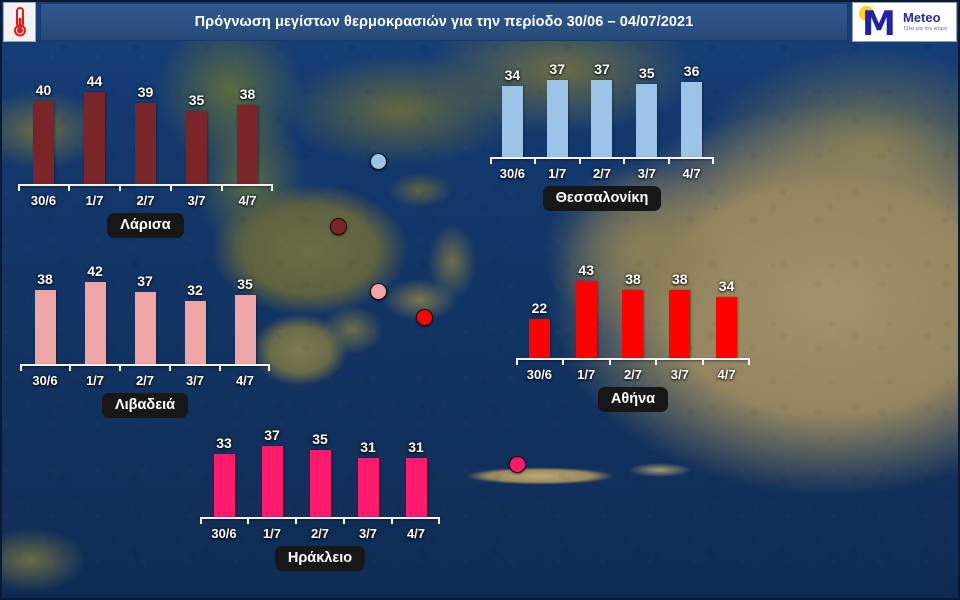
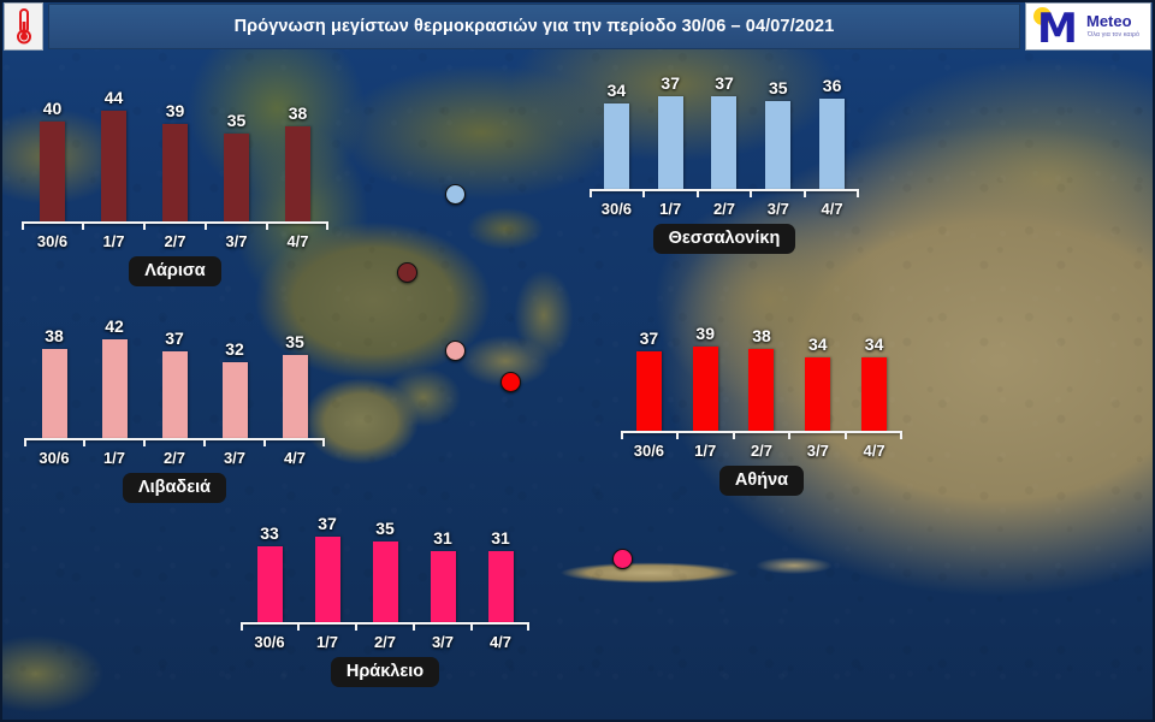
Αθήνα/30/6: 22 -> 37
Αθήνα/1/7: 43 -> 39
Αθήνα/3/7: 38 -> 34
